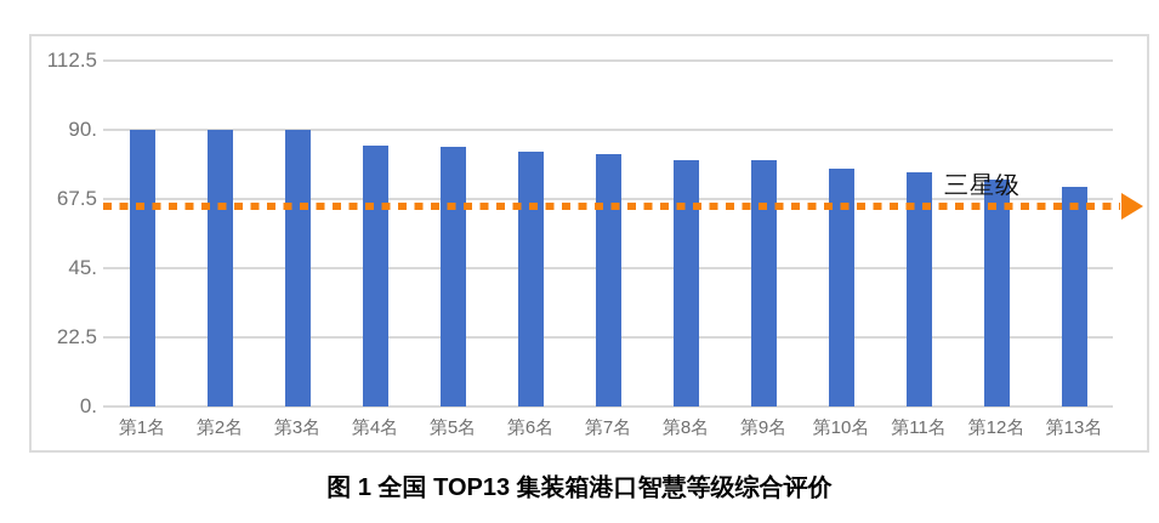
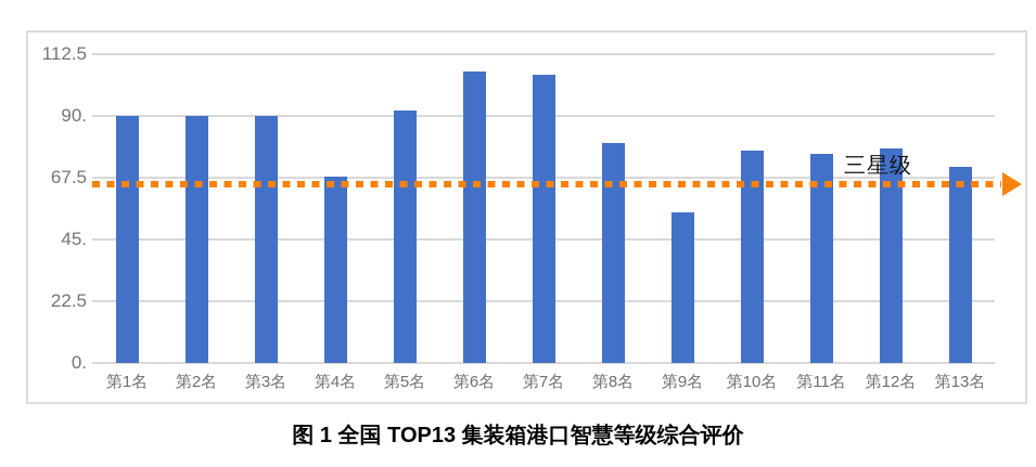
第4名: 85 -> 68
第5名: 84 -> 92
第6名: 83 -> 106
第7名: 82 -> 105
第9名: 80 -> 55
第12名: 74 -> 78
